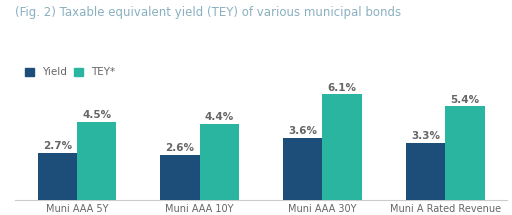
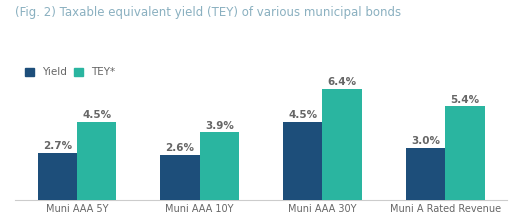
TEY*/Muni AAA 10Y: 4.4% -> 3.9%
Yield/Muni AAA 30Y: 3.6% -> 4.5%
TEY*/Muni AAA 30Y: 6.1% -> 6.4%
Yield/Muni A Rated Revenue: 3.3% -> 3.0%
